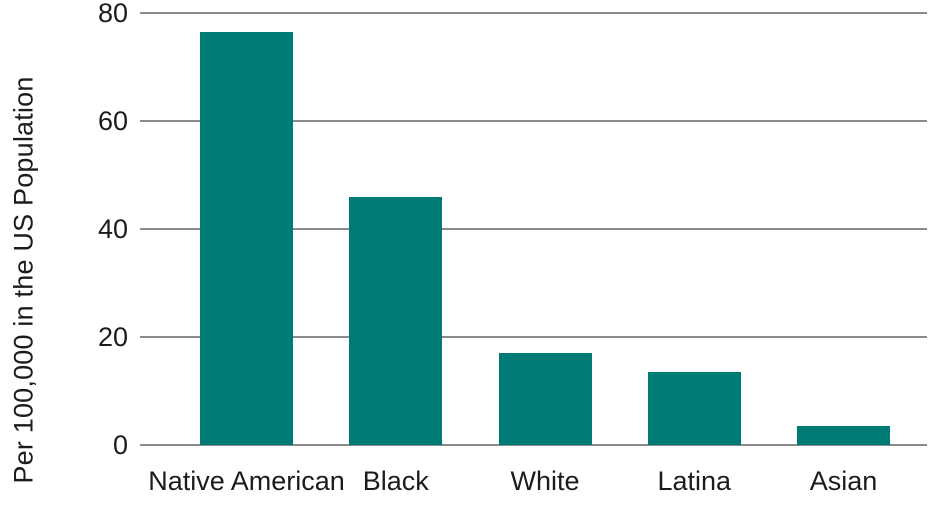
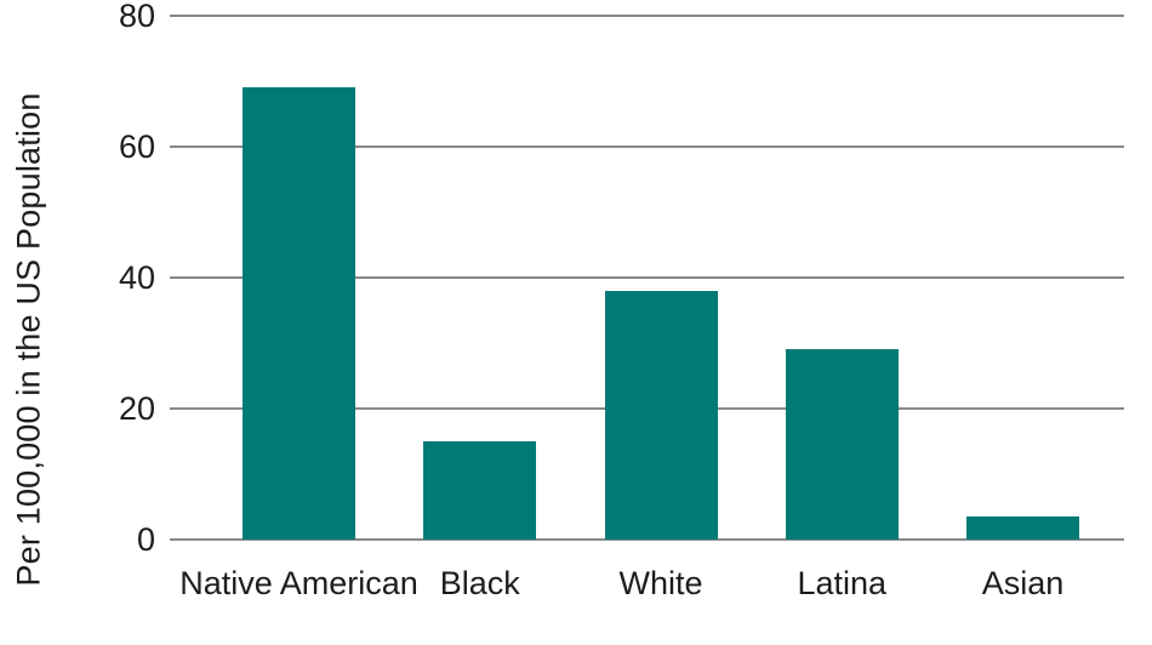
Native American: 76 -> 69
Black: 46 -> 15
White: 17 -> 38
Latina: 14 -> 29
